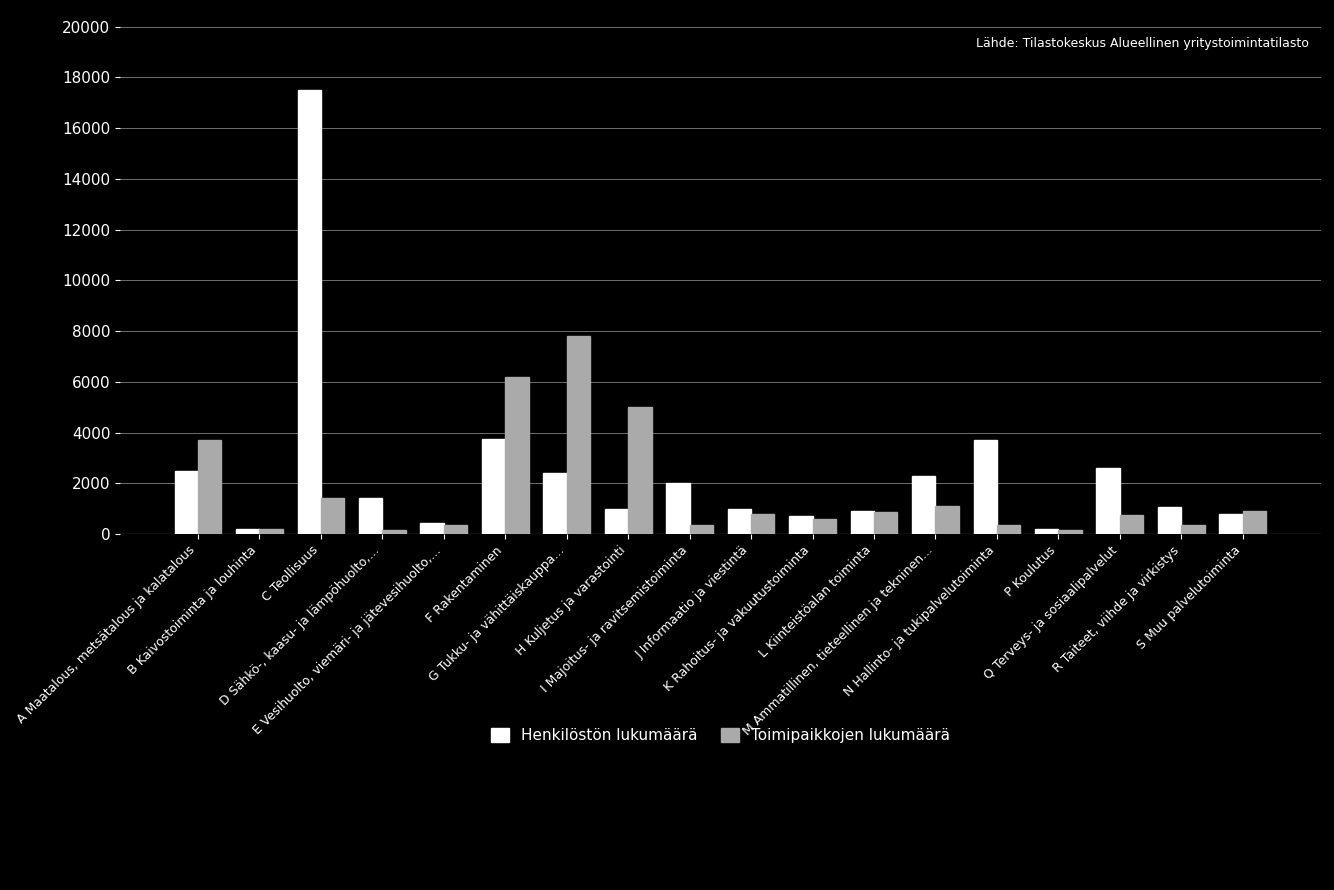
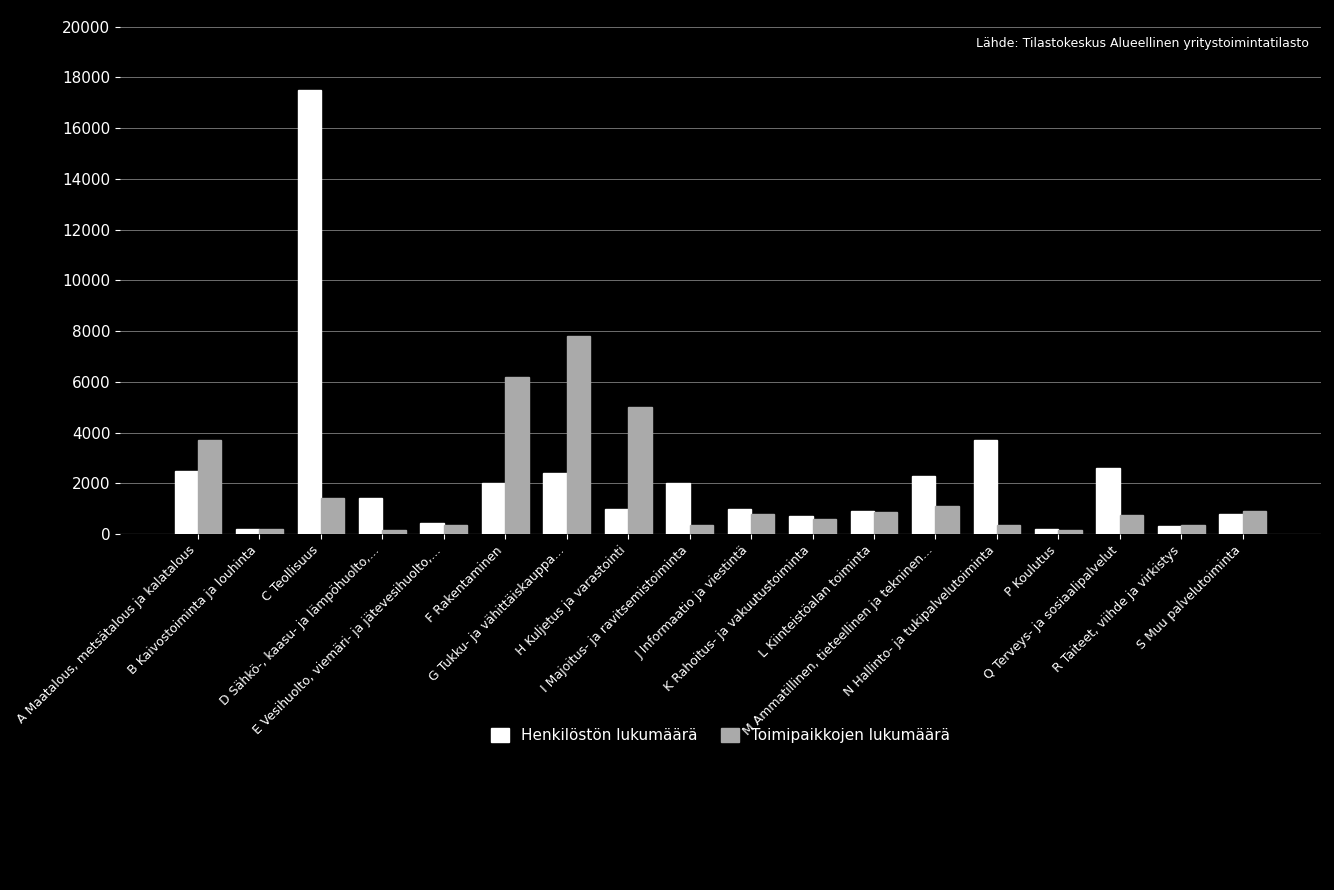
Henkilöstön lukumäärä/F Rakentaminen: 3750 -> 2000
Henkilöstön lukumäärä/R Taiteet, viihde ja virkistys: 1050 -> 300
